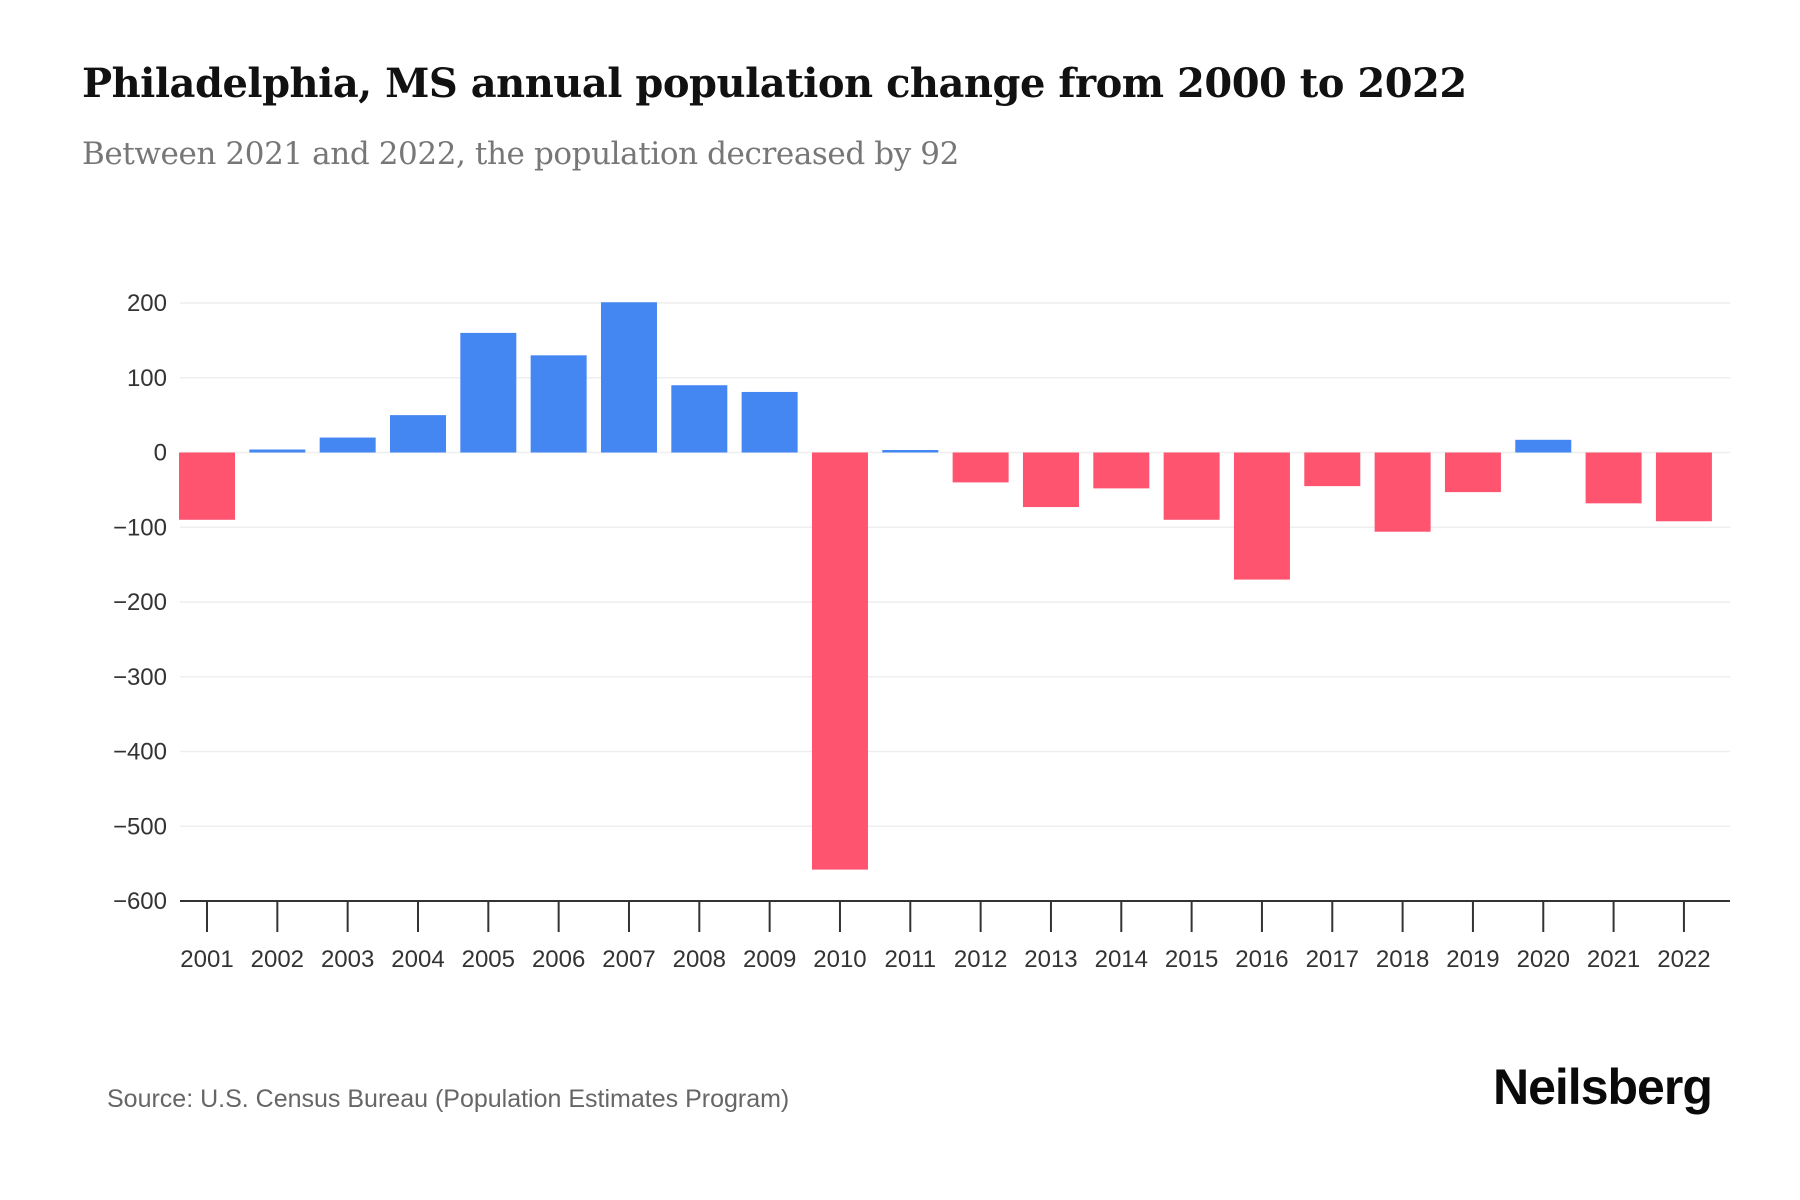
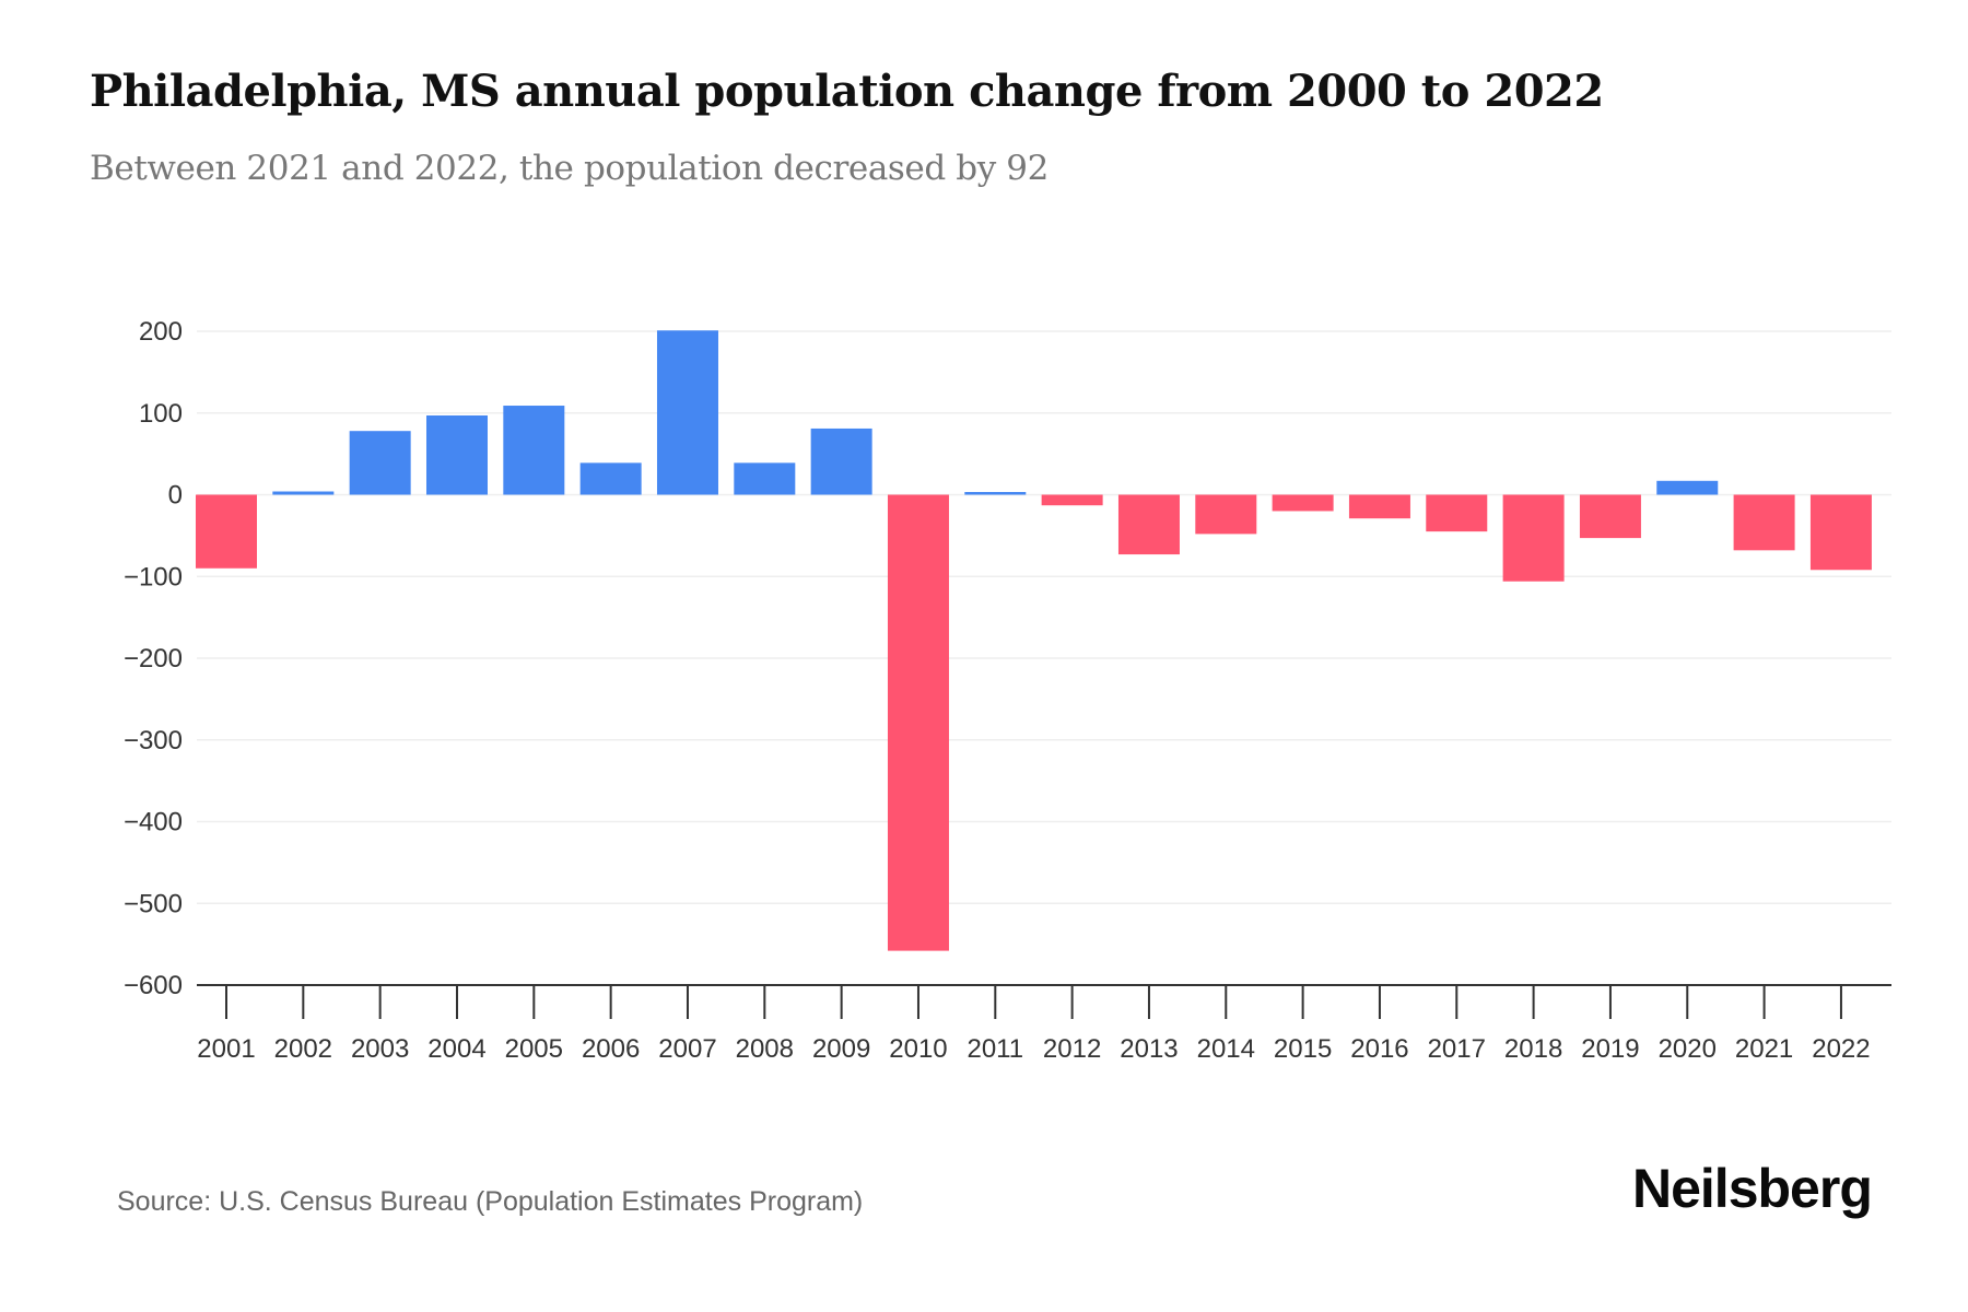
2003: 20 -> 80
2004: 50 -> 100
2005: 160 -> 110
2006: 130 -> 40
2008: 90 -> 40
2012: -40 -> -10
2015: -90 -> -20
2016: -170 -> -30
